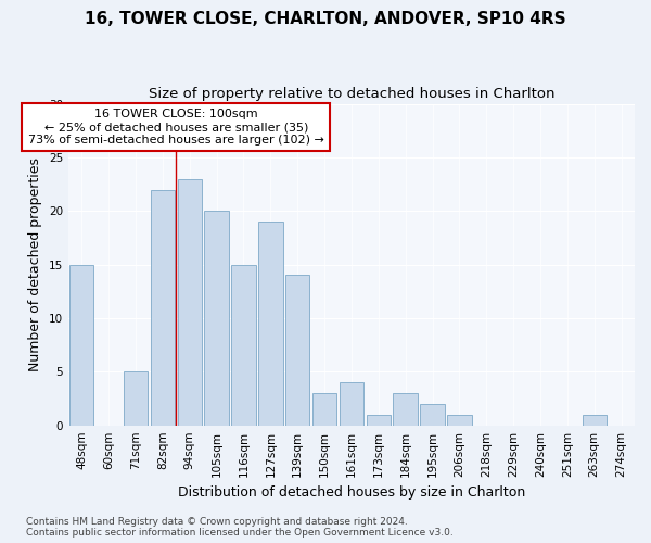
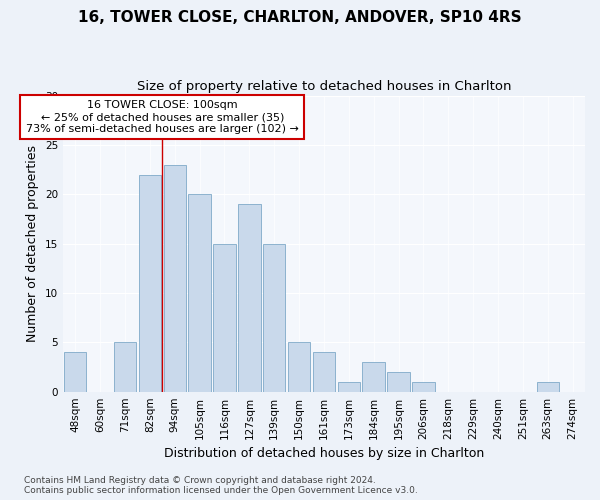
48sqm: 15 -> 4
139sqm: 14 -> 15
150sqm: 3 -> 5
